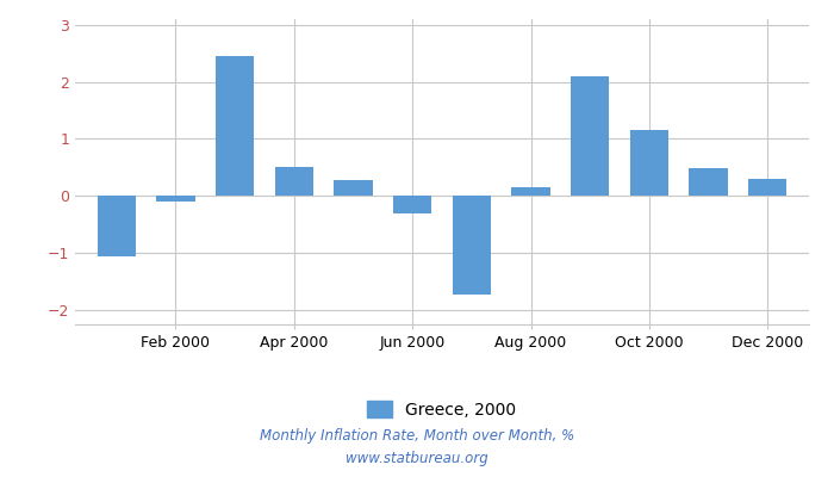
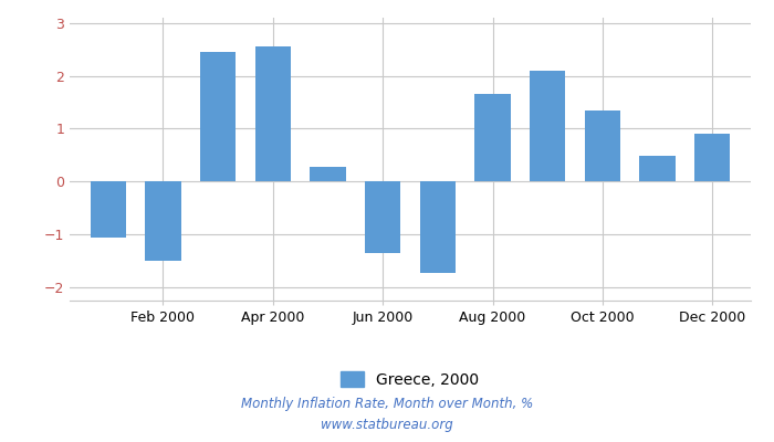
Feb 2000: -0.10 -> -1.50
Apr 2000: 0.50 -> 2.55
Jun 2000: -0.30 -> -1.35
Aug 2000: 0.15 -> 1.65
Oct 2000: 1.15 -> 1.35
Dec 2000: 0.30 -> 0.90
